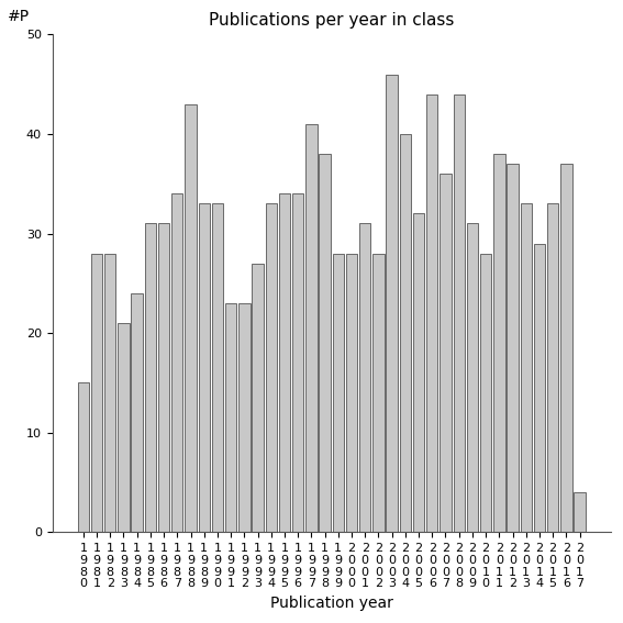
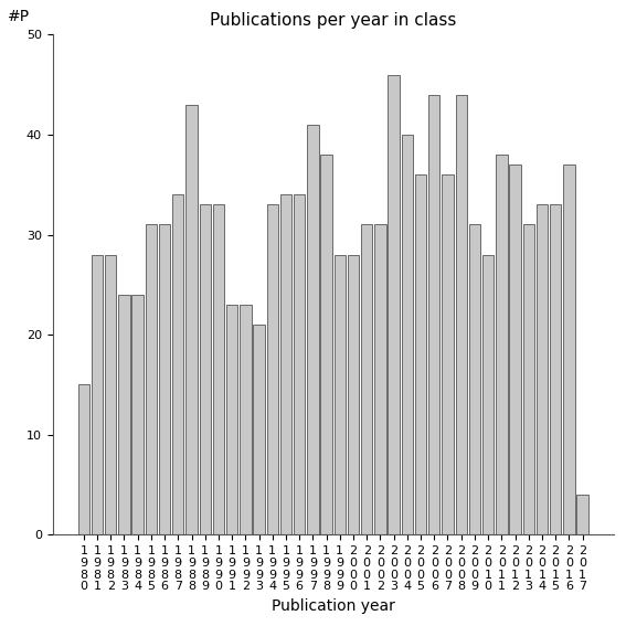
1 9 8 3: 21 -> 24
1 9 9 3: 27 -> 21
2 0 0 2: 28 -> 31
2 0 0 5: 32 -> 36
2 0 1 3: 33 -> 31
2 0 1 4: 29 -> 33
